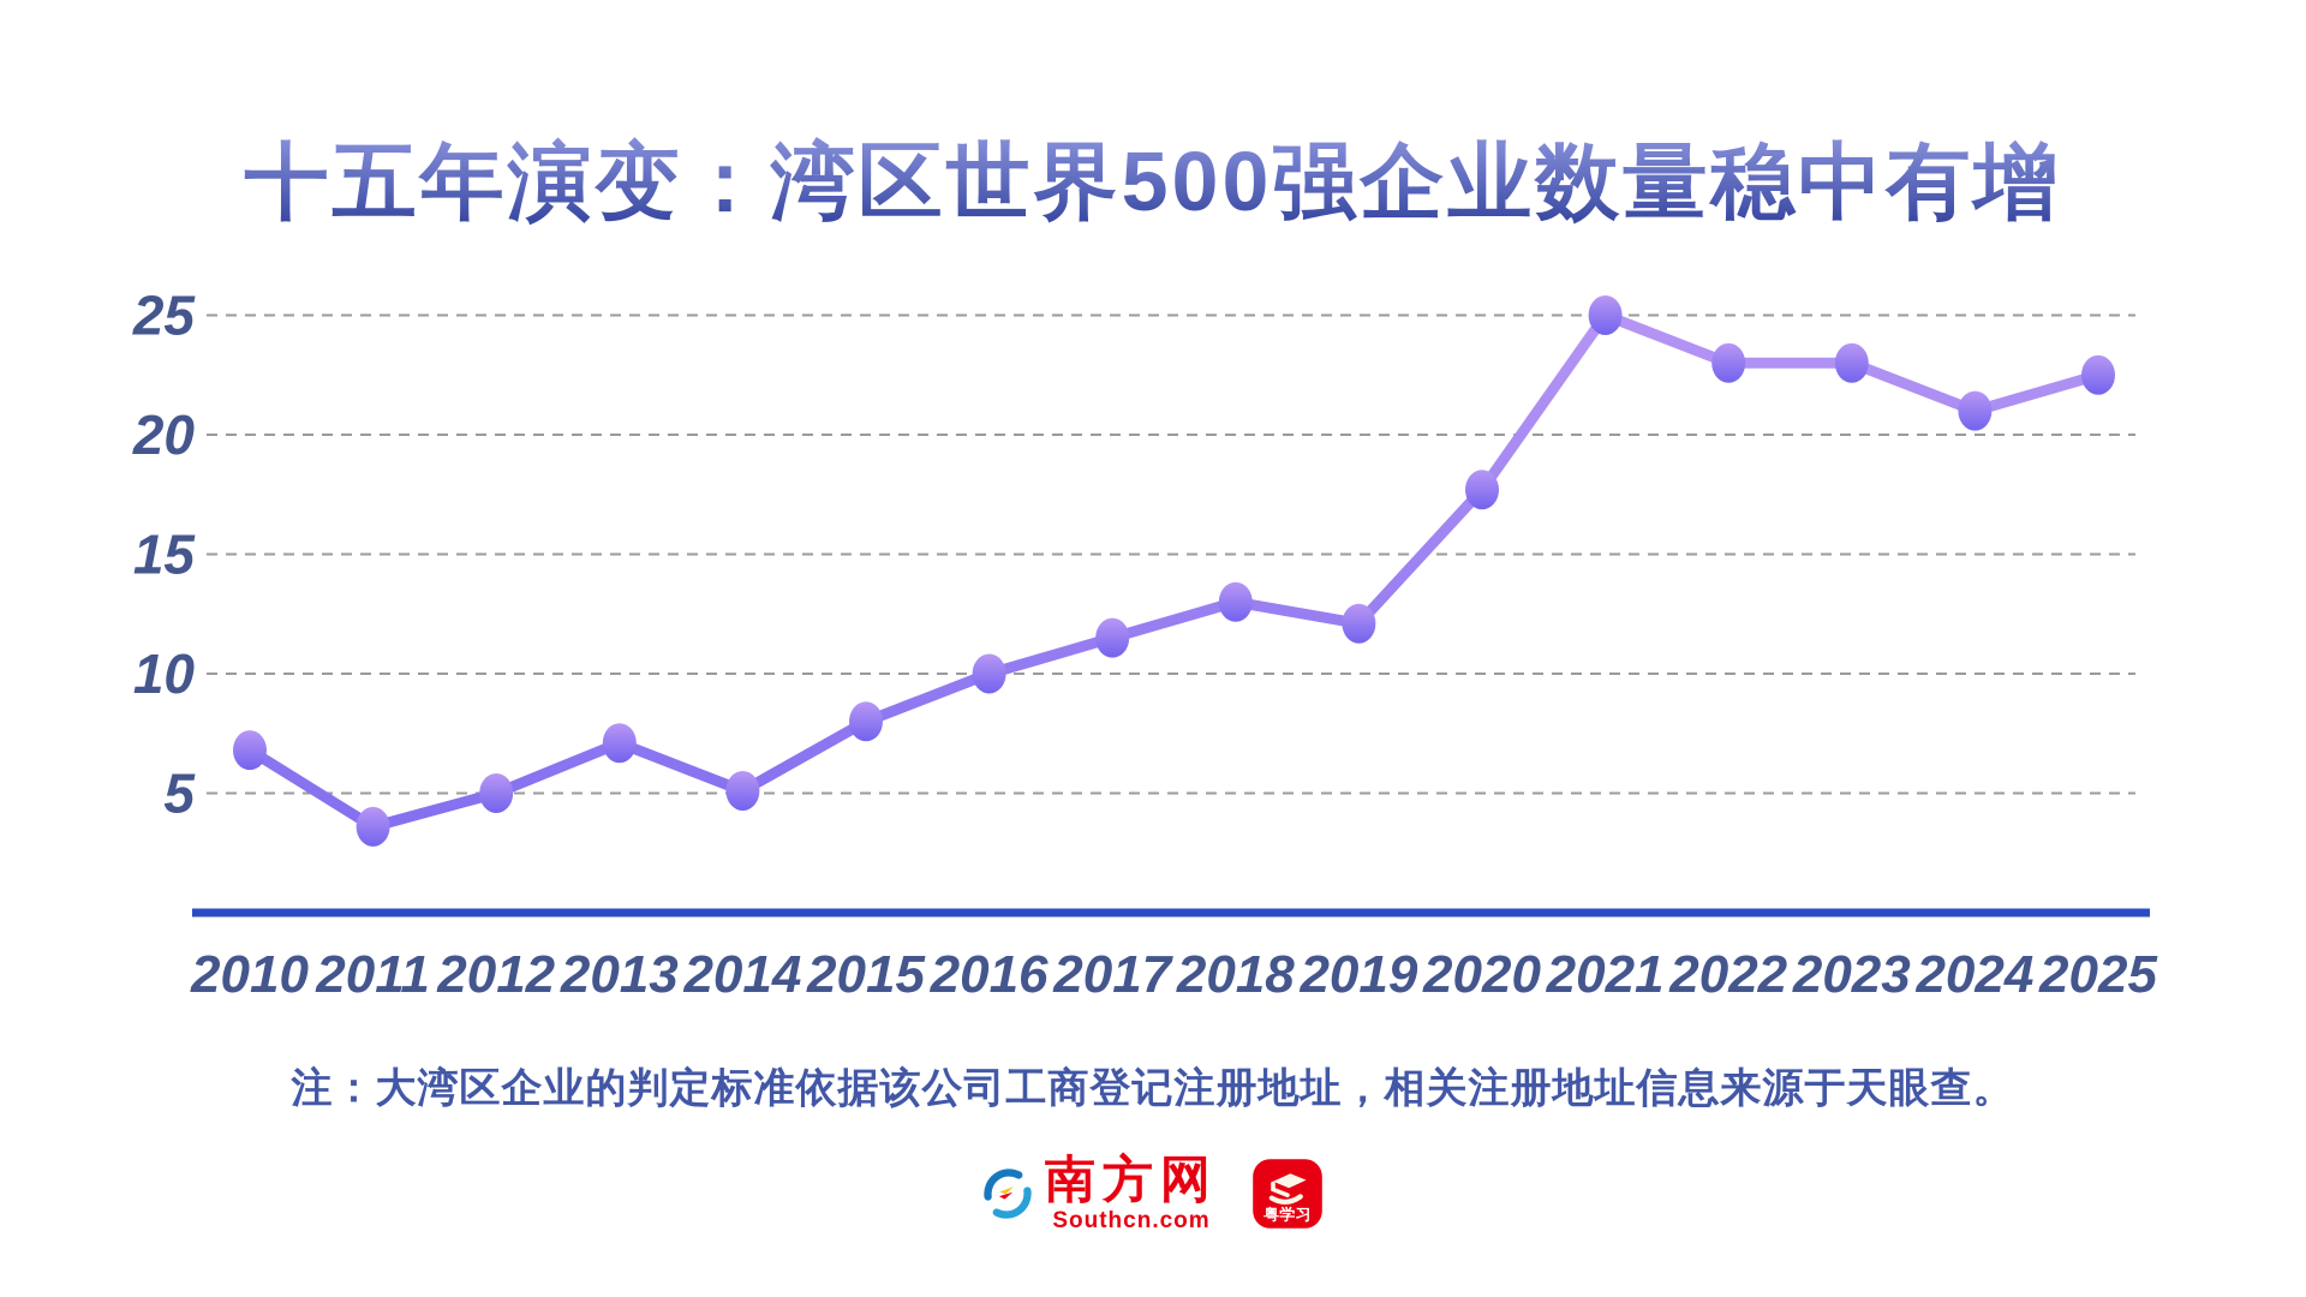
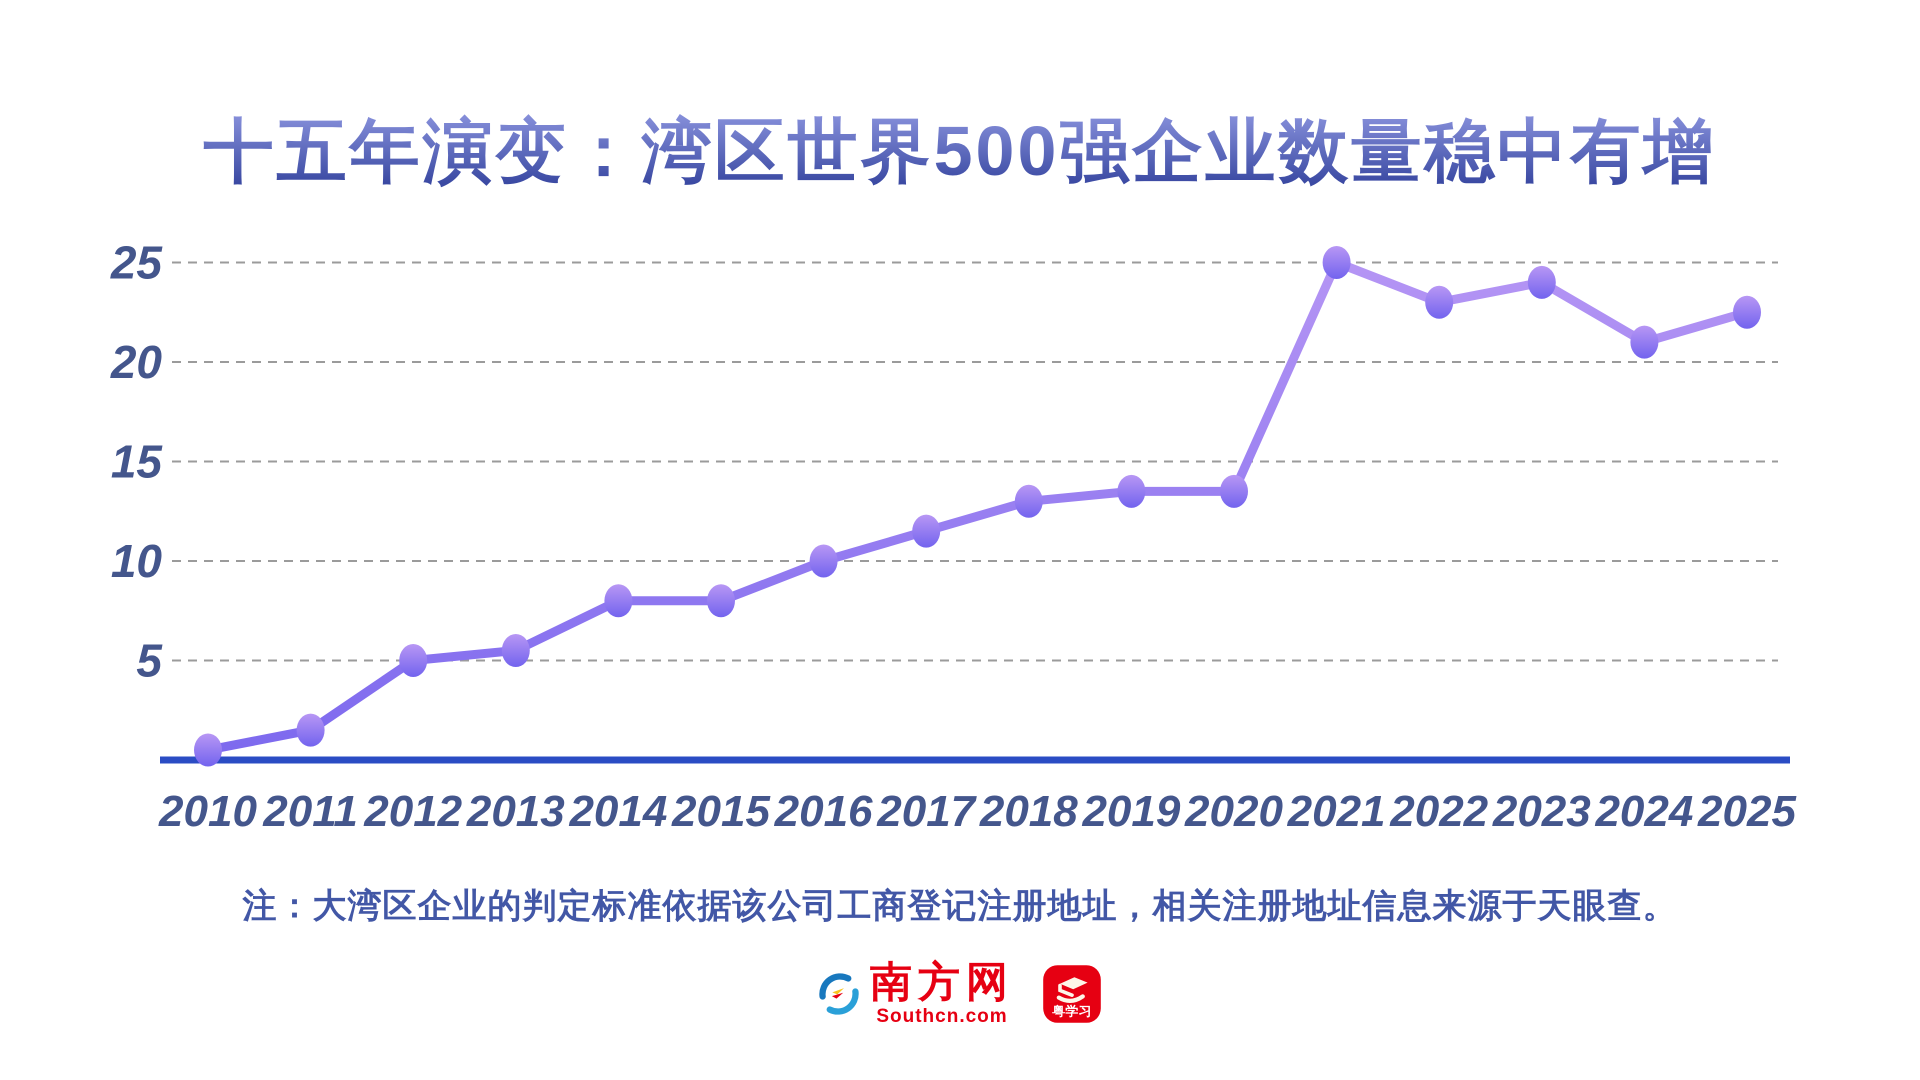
2010: 6.8 -> 0.5
2011: 3.6 -> 1.5
2013: 7.1 -> 5.5
2014: 5.1 -> 8.0
2019: 12.1 -> 13.5
2020: 17.7 -> 13.5
2023: 23.0 -> 24.0
